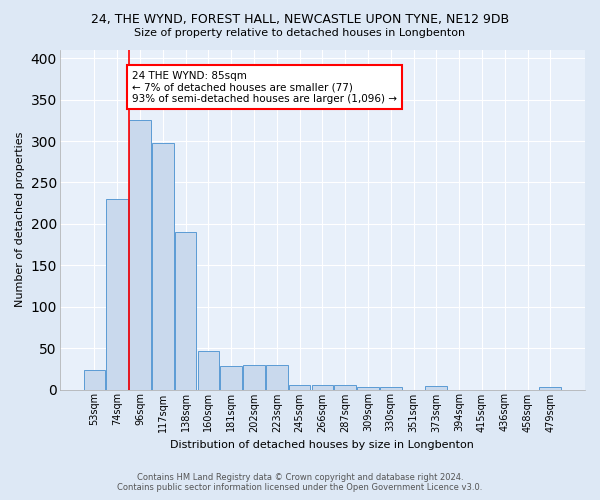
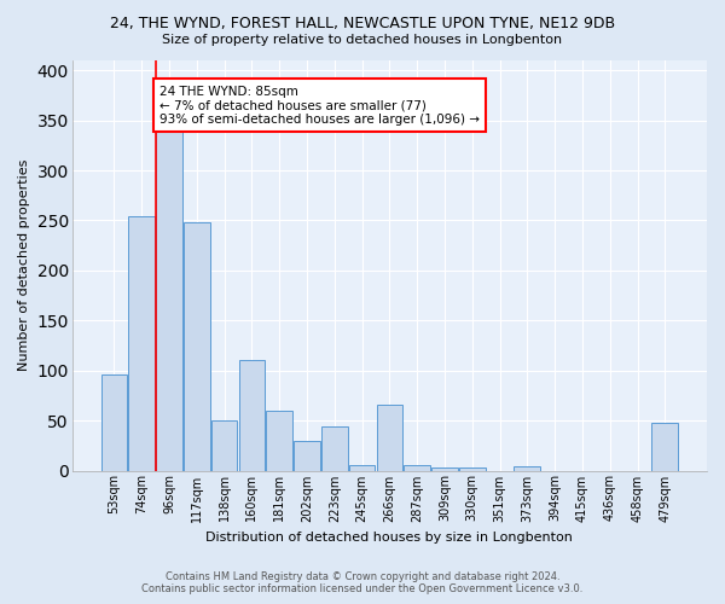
53sqm: 23 -> 96
74sqm: 230 -> 254
96sqm: 325 -> 342
117sqm: 298 -> 248
138sqm: 190 -> 50
160sqm: 46 -> 110
181sqm: 28 -> 60
223sqm: 29 -> 44
266sqm: 6 -> 66
479sqm: 3 -> 48
